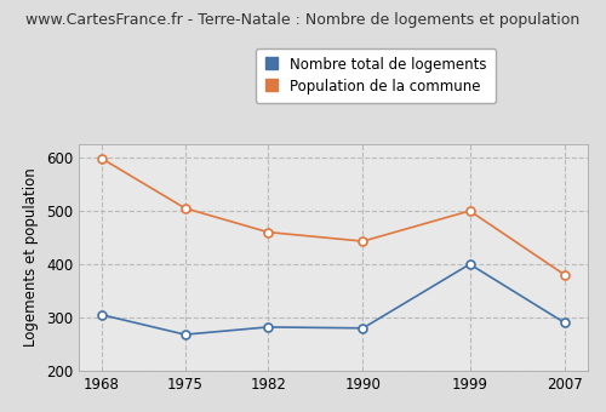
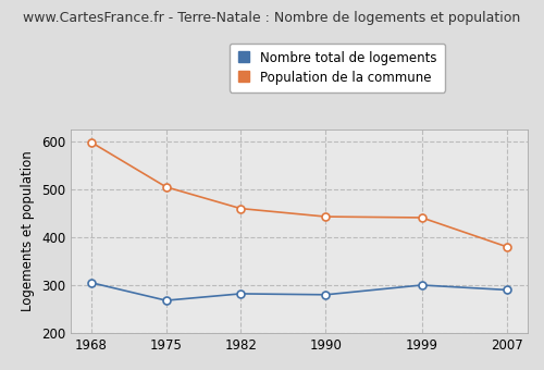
Nombre total de logements/1999: 400 -> 300
Population de la commune/1999: 500 -> 441
